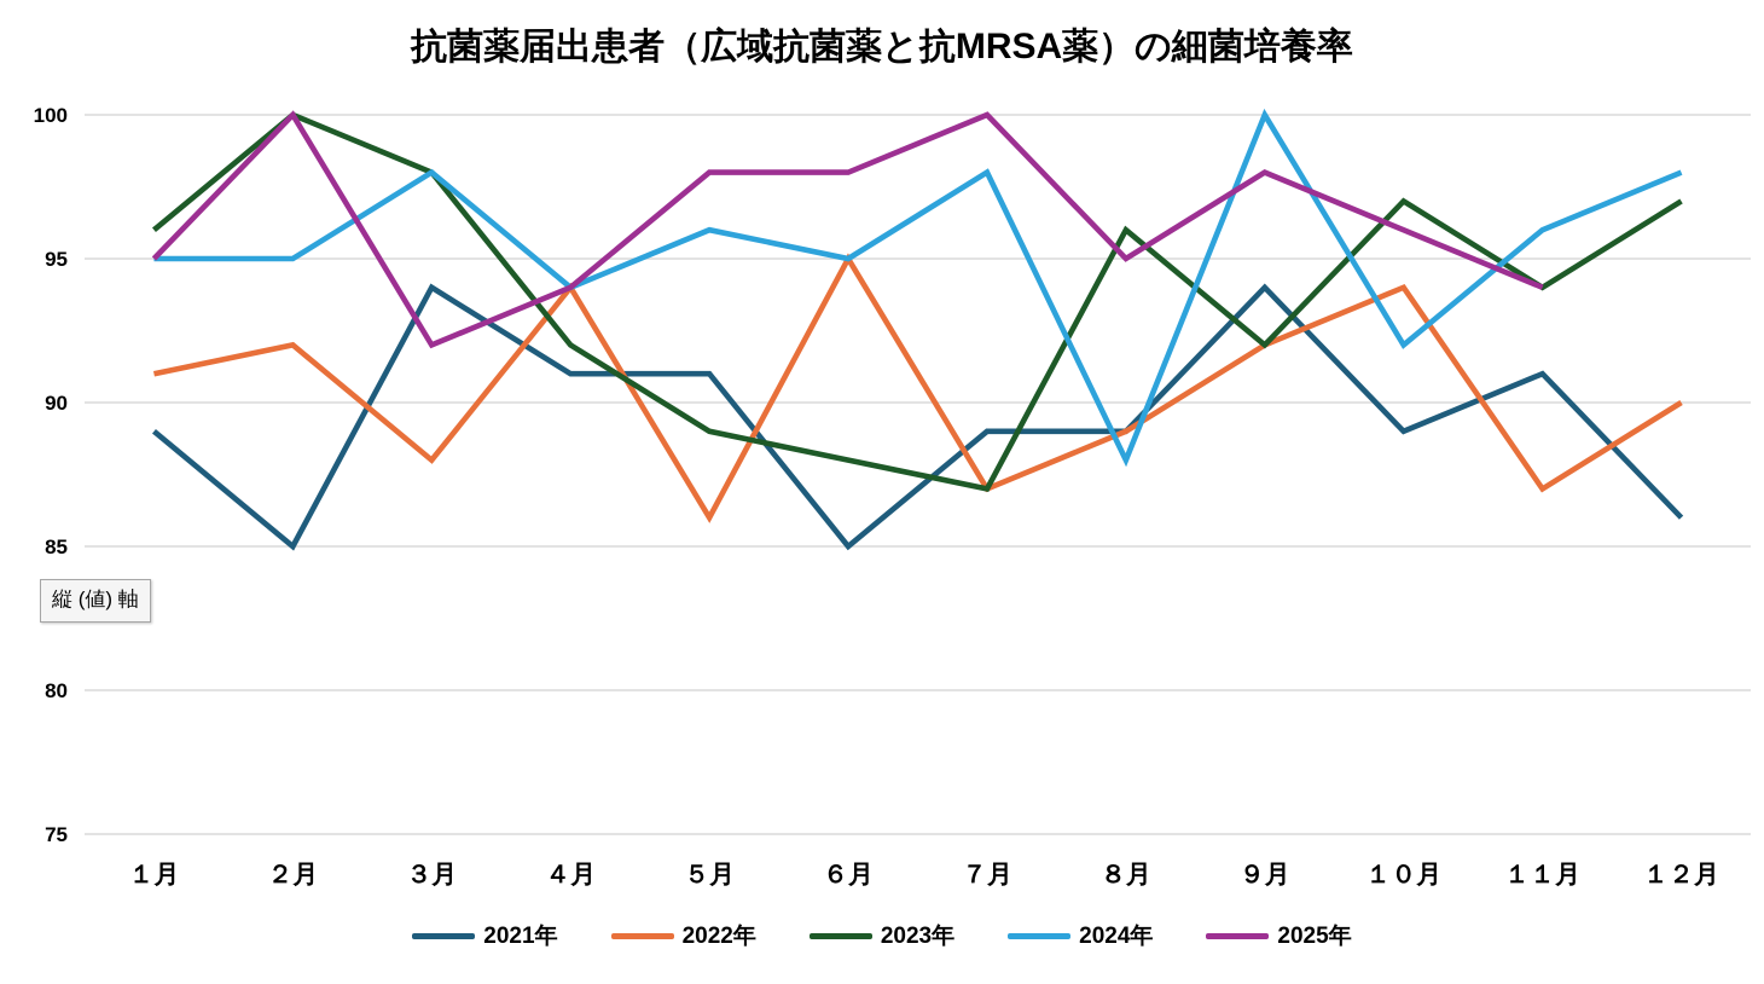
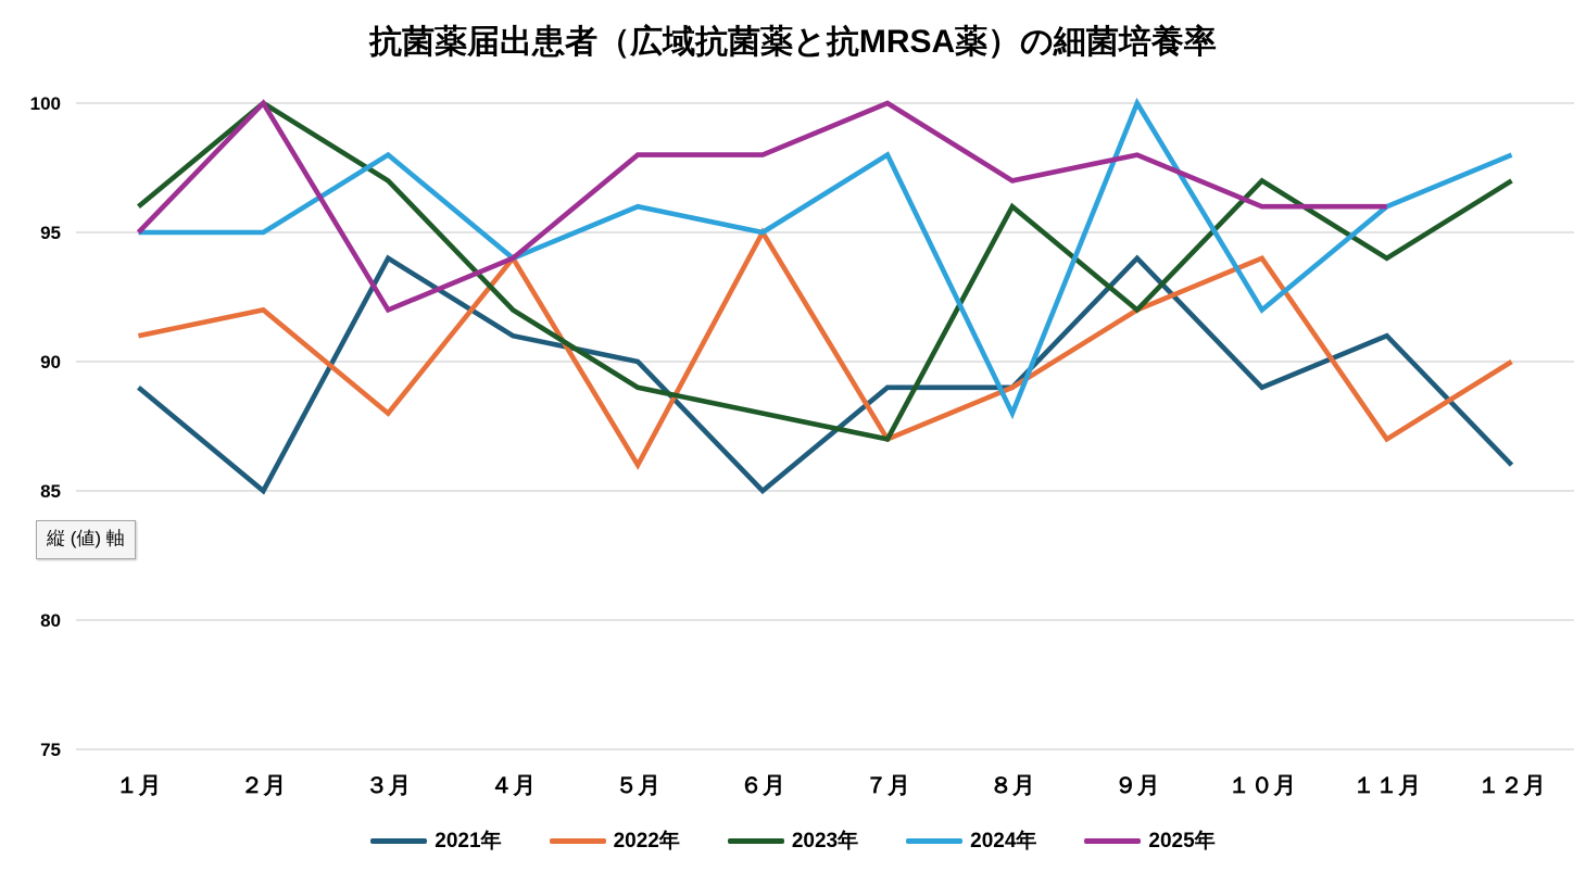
2023年/３月: 98 -> 97
2021年/５月: 91 -> 90
2025年/８月: 95 -> 97
2025年/１１月: 94 -> 96
